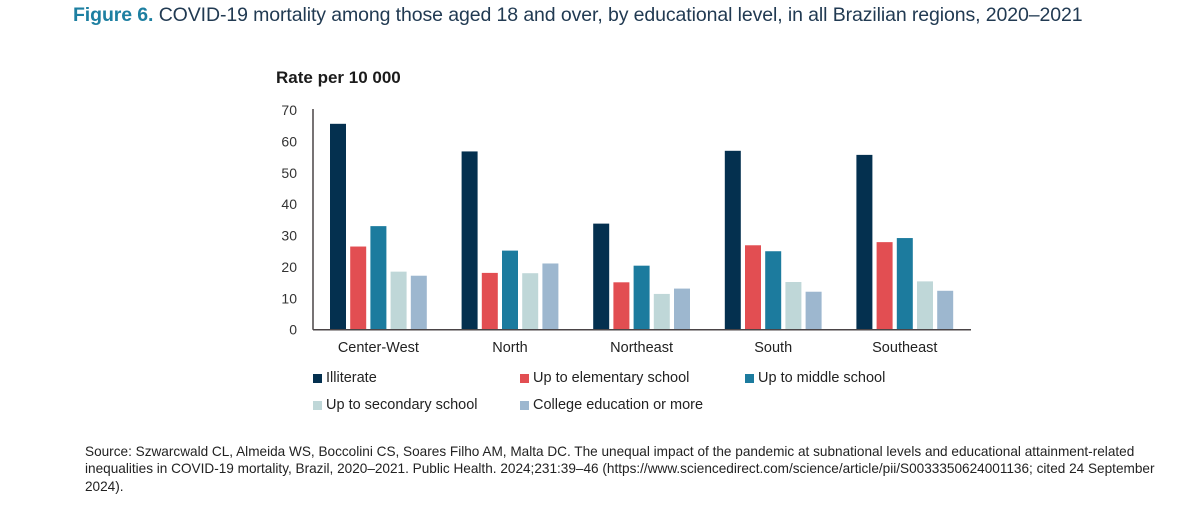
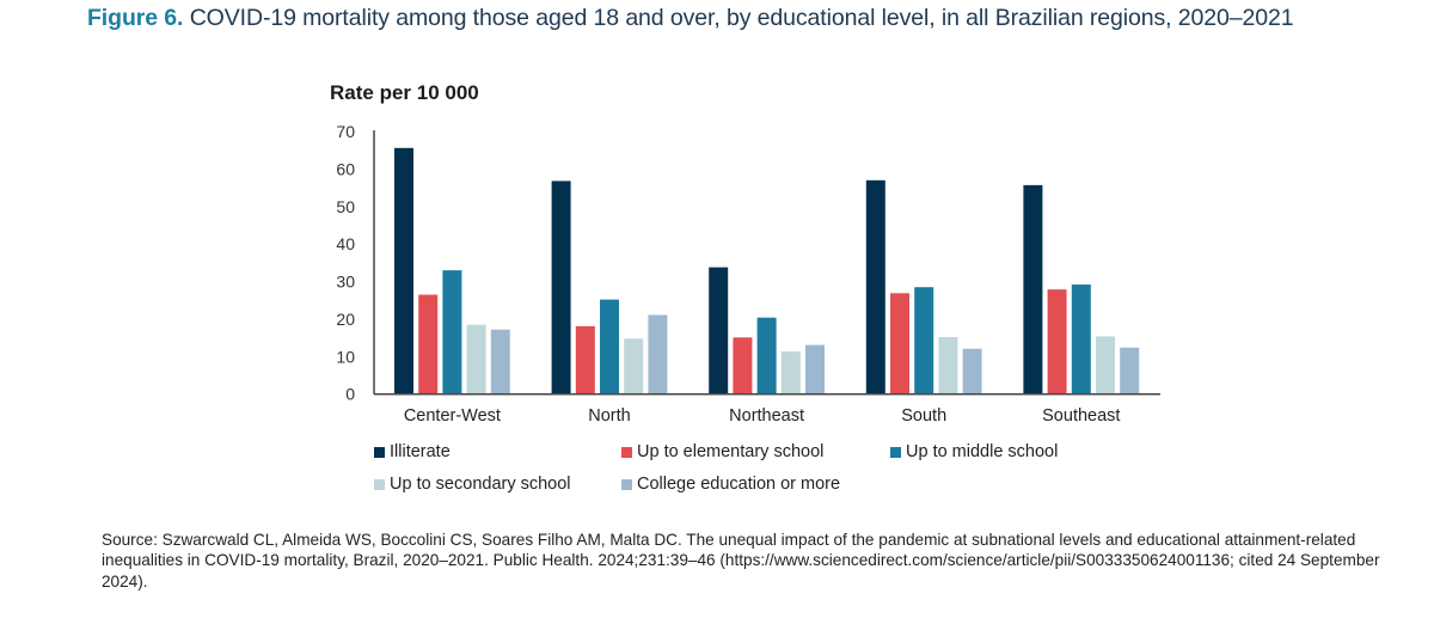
Up to secondary school/North: 18 -> 15
Up to middle school/South: 25 -> 28
